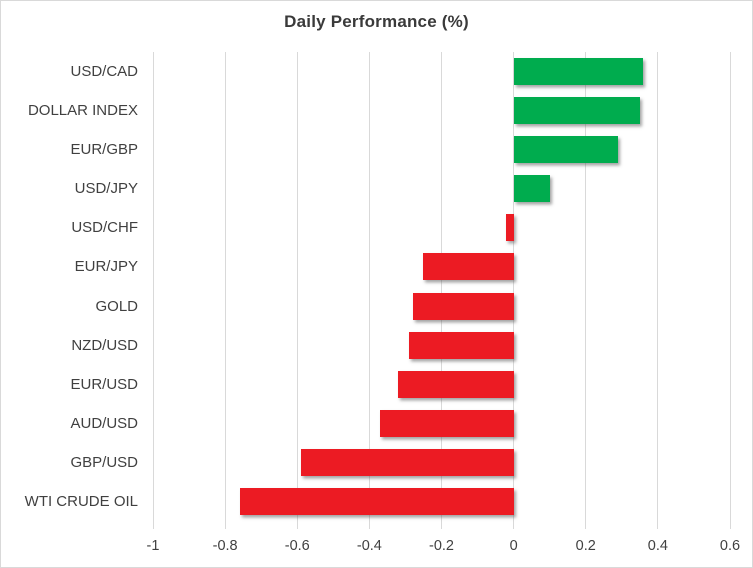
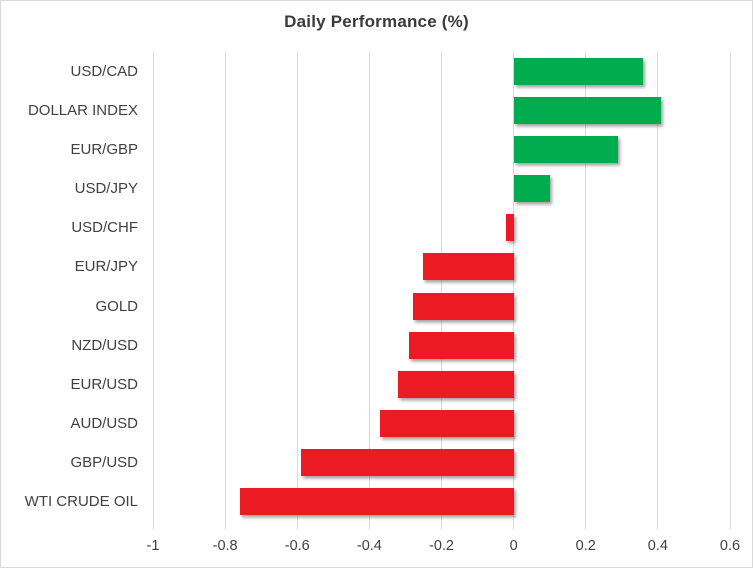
DOLLAR INDEX: 0.35 -> 0.41
